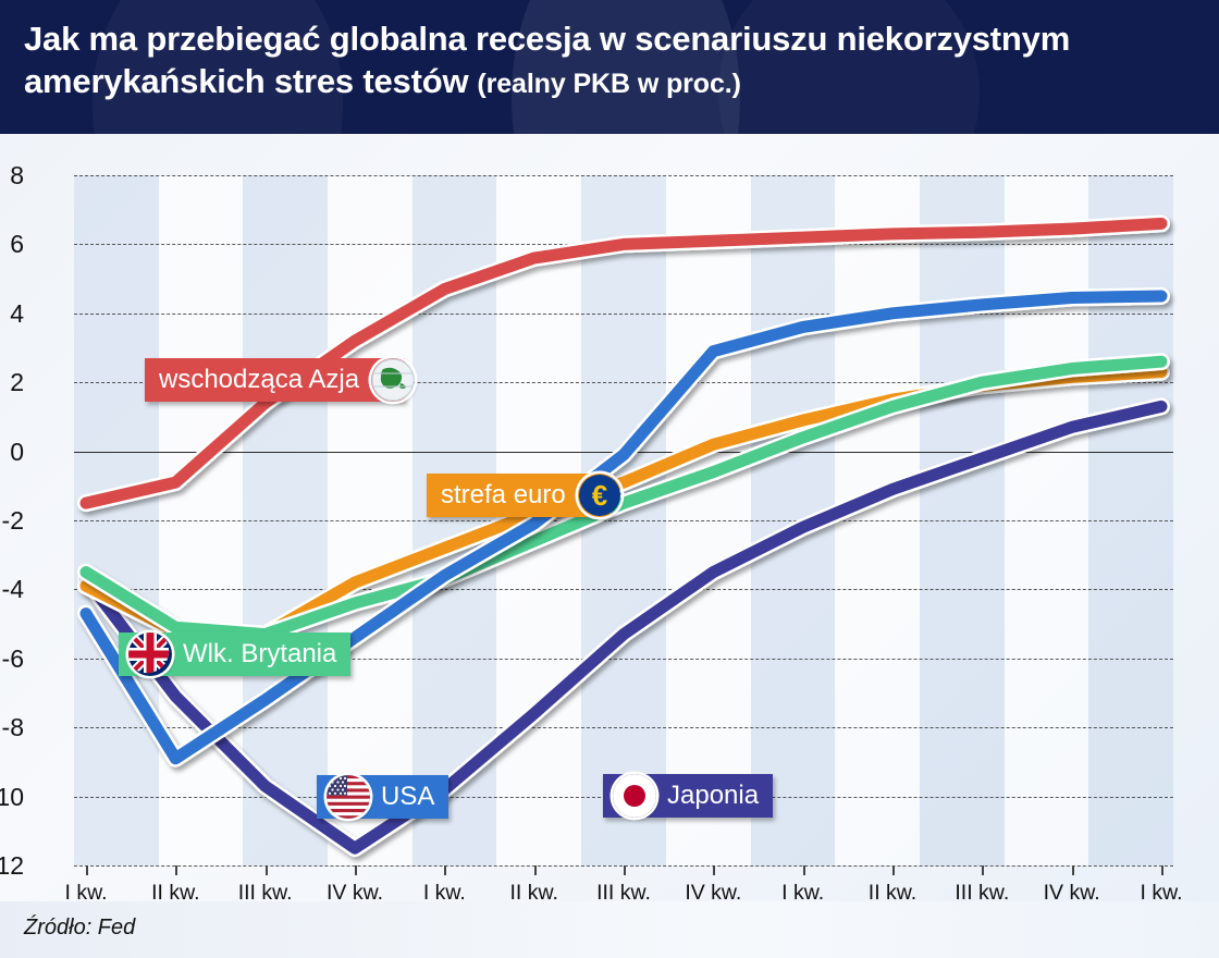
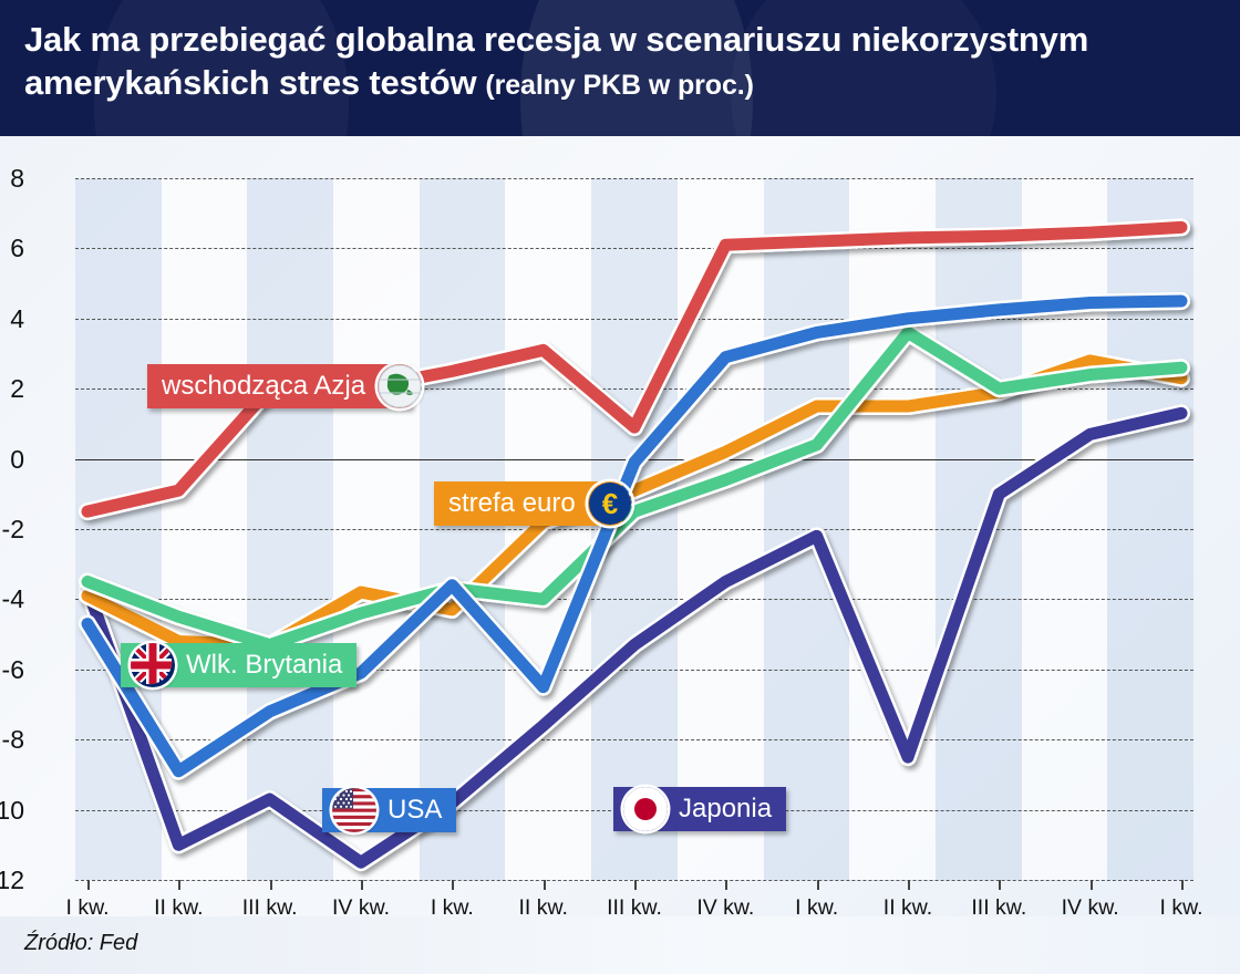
Wlk. Brytania/II kw. 2018: -5.1 -> -4.5
Japonia/II kw. 2018: -7.1 -> -11.0
wschodząca Azja/III kw. 2018: 1.4 -> 2.0
wschodząca Azja/IV kw. 2018: 3.2 -> 2.0
USA/IV kw. 2018: -5.4 -> -6.1
wschodząca Azja/I kw. 2019: 4.7 -> 2.5
strefa euro/I kw. 2019: -2.8 -> -4.3
wschodząca Azja/II kw. 2019: 5.6 -> 3.1
USA/II kw. 2019: -2.1 -> -6.5
Wlk. Brytania/II kw. 2019: -2.6 -> -4.0
wschodząca Azja/III kw. 2019: 6.0 -> 0.9
strefa euro/I kw. 2020: 0.9 -> 1.5
Wlk. Brytania/II kw. 2020: 1.3 -> 3.6
Japonia/II kw. 2020: -1.1 -> -8.5
Japonia/III kw. 2020: -0.2 -> -1.0
strefa euro/IV kw. 2020: 2.1 -> 2.8
